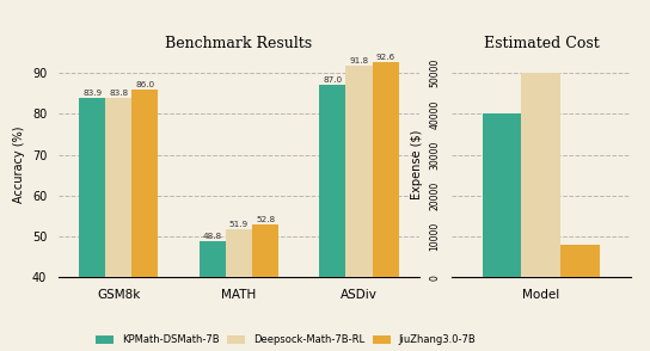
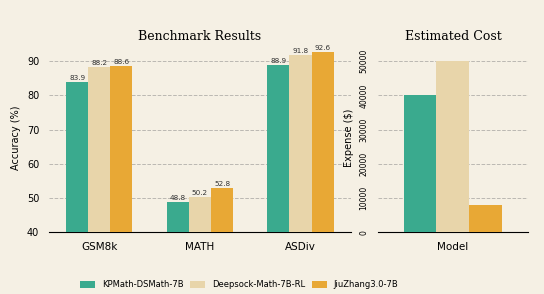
Benchmark Results/Deepsock-Math-7B-RL/GSM8k: 83.8 -> 88.2
Benchmark Results/JiuZhang3.0-7B/GSM8k: 86.0 -> 88.6
Benchmark Results/Deepsock-Math-7B-RL/MATH: 51.9 -> 50.2
Benchmark Results/KPMath-DSMath-7B/ASDiv: 87.0 -> 88.9
